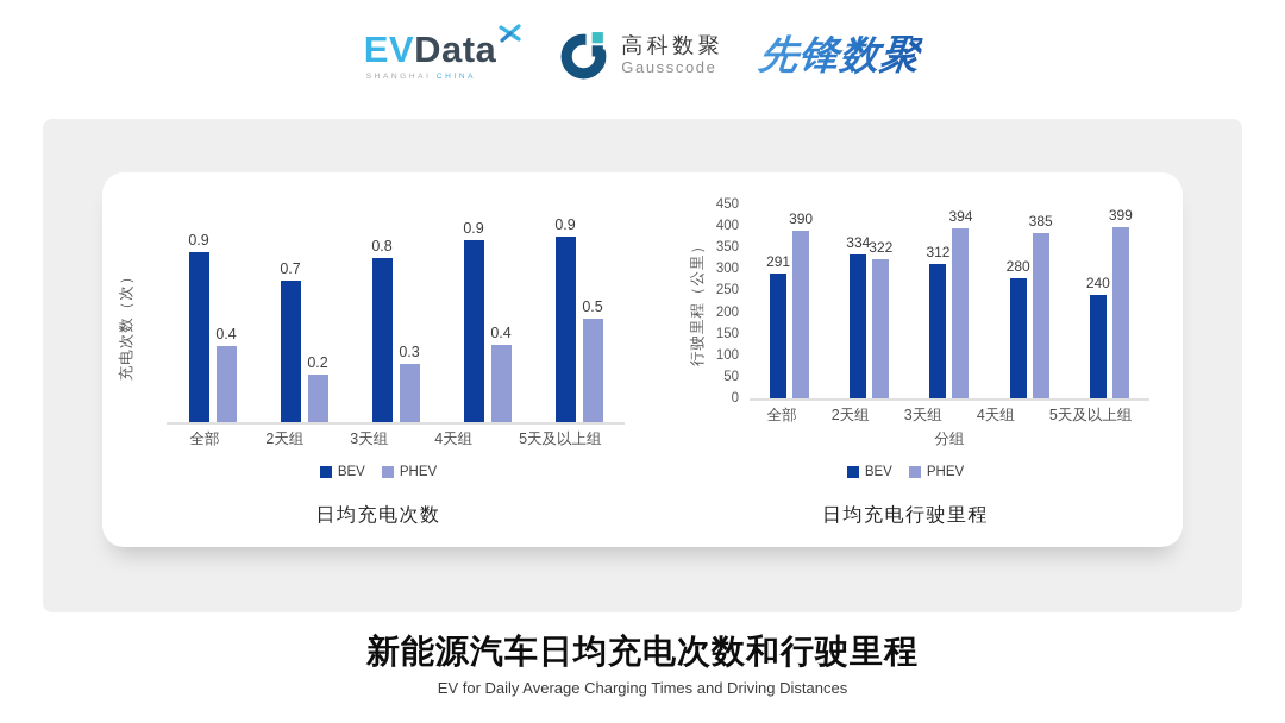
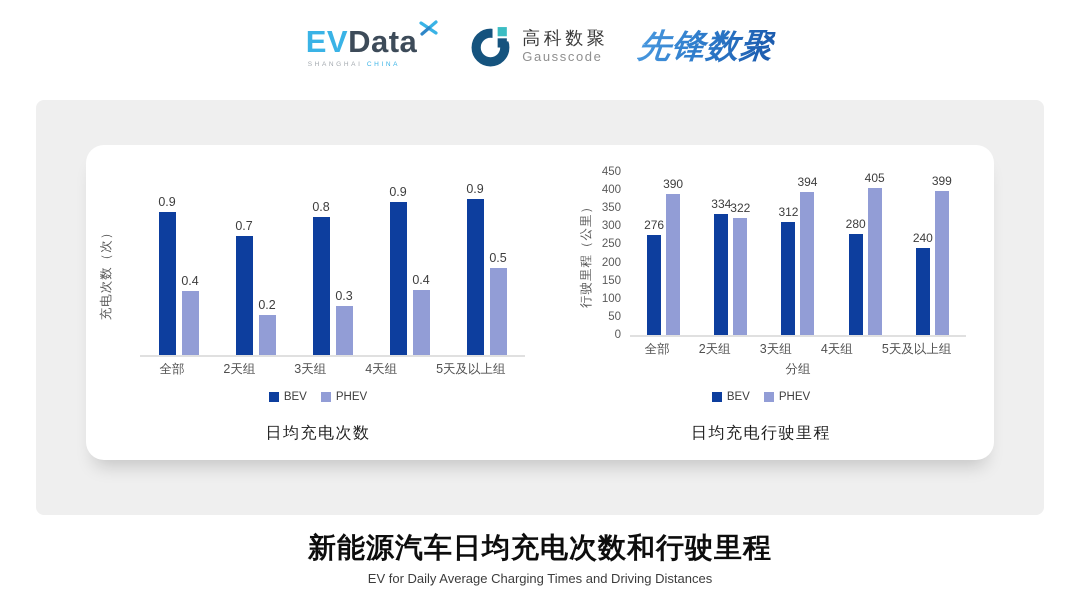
日均充电行驶里程/BEV/全部: 291 -> 276
日均充电行驶里程/PHEV/4天组: 385 -> 405
